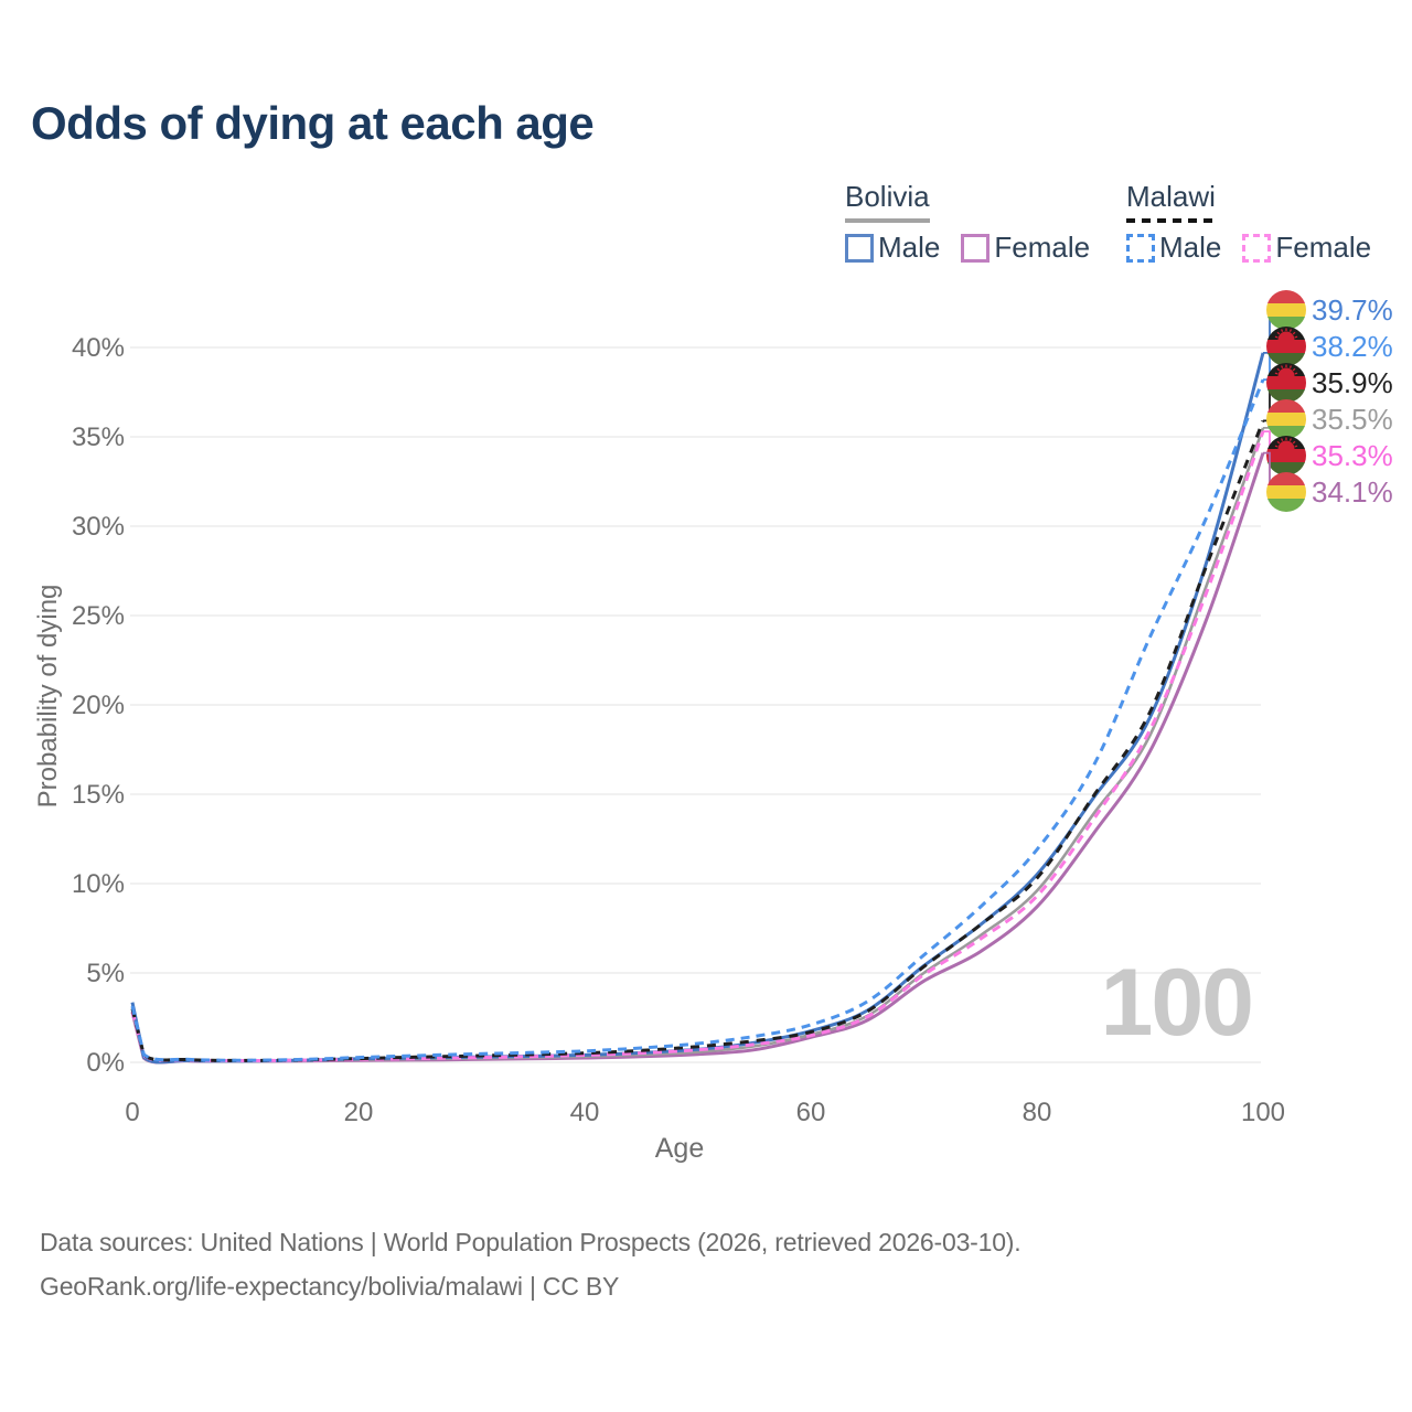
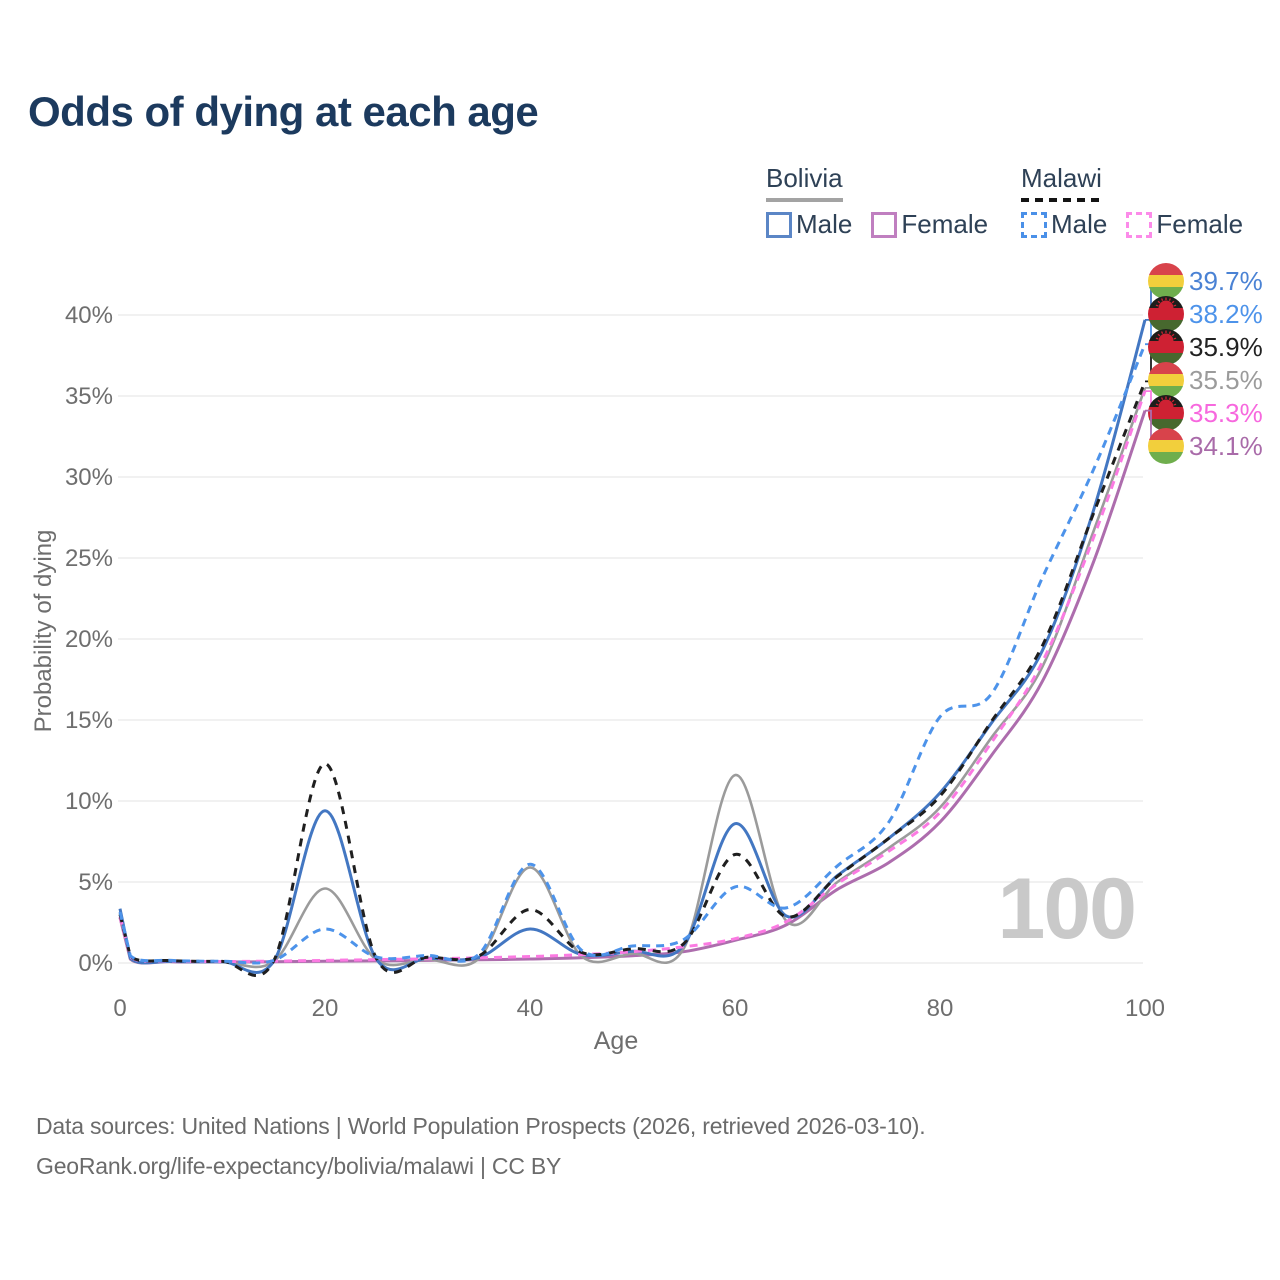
Bolivia Male/20: 0.2% -> 9.4%
Bolivia/20: 0.1% -> 4.6%
Malawi Male/20: 0.3% -> 2.1%
Malawi/20: 0.2% -> 12.3%
Bolivia Male/40: 0.4% -> 2.1%
Bolivia/40: 0.3% -> 5.9%
Malawi Male/40: 0.6% -> 6.1%
Malawi/40: 0.5% -> 3.3%
Bolivia Male/60: 1.8% -> 8.6%
Bolivia/60: 1.6% -> 11.6%
Malawi Male/60: 2.1% -> 4.7%
Malawi/60: 1.7% -> 6.7%
Malawi Male/80: 11.9% -> 15.2%
